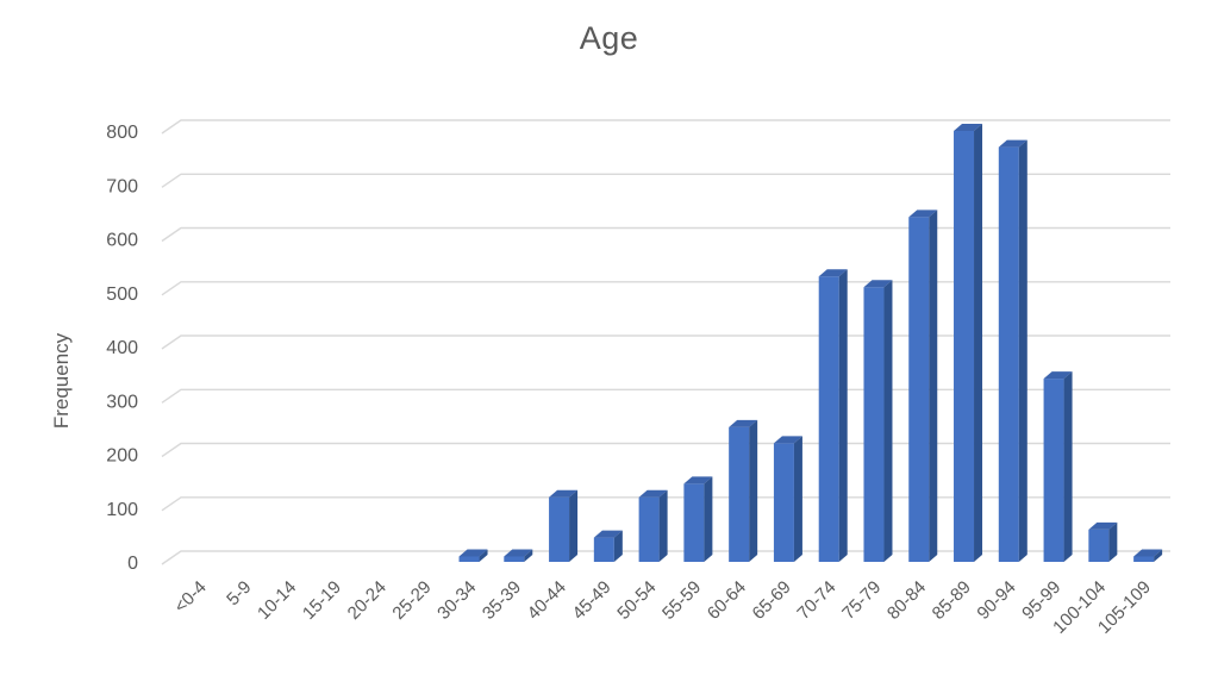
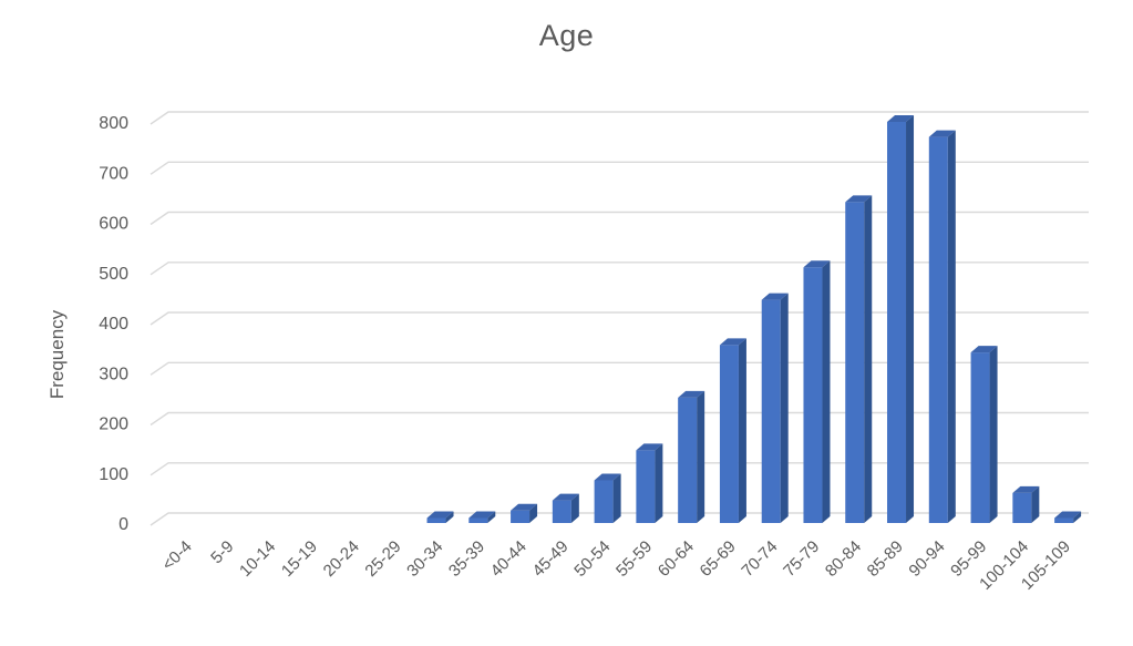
40-44: 120 -> 20
50-54: 120 -> 80
65-69: 220 -> 360
70-74: 530 -> 440
